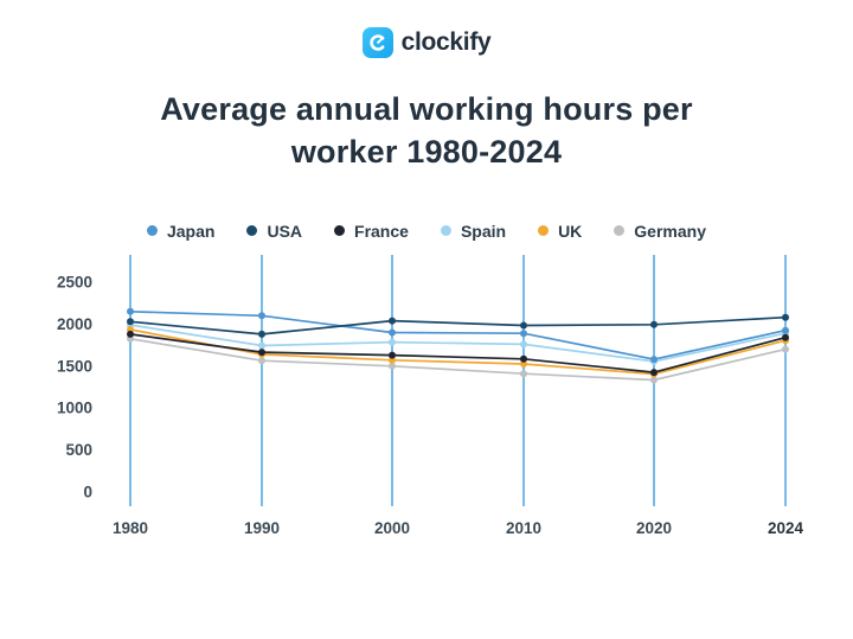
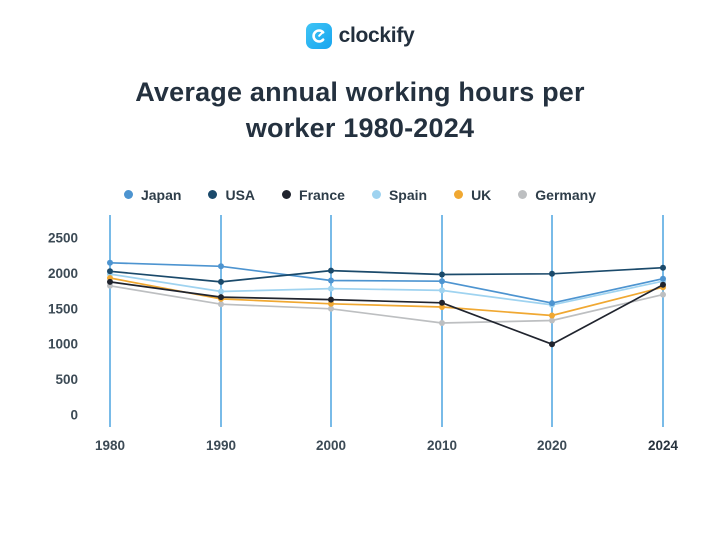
Germany/2010: 1400 -> 1300
France/2020: 1400 -> 1000
